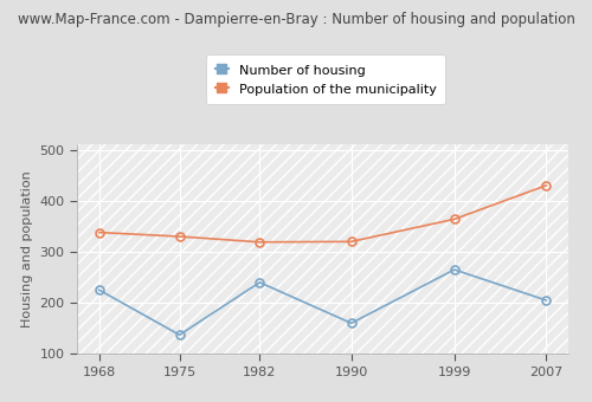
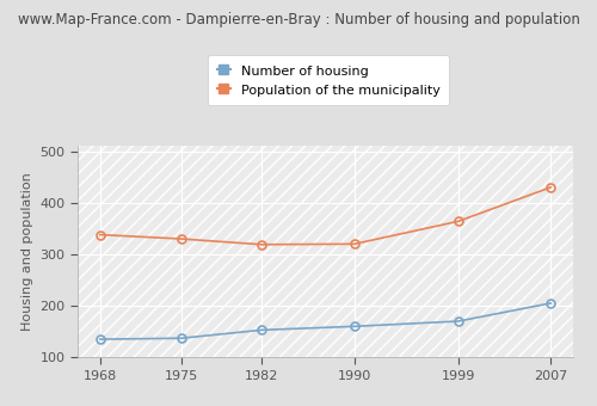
Number of housing/1968: 225 -> 135
Number of housing/1982: 240 -> 153
Number of housing/1999: 265 -> 170
